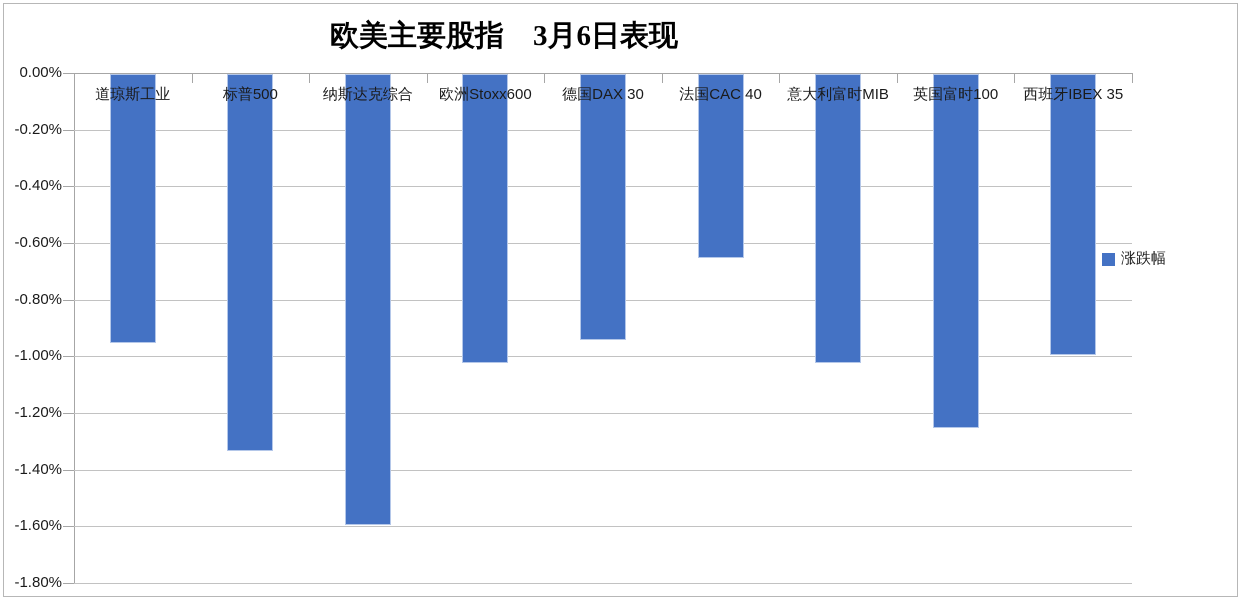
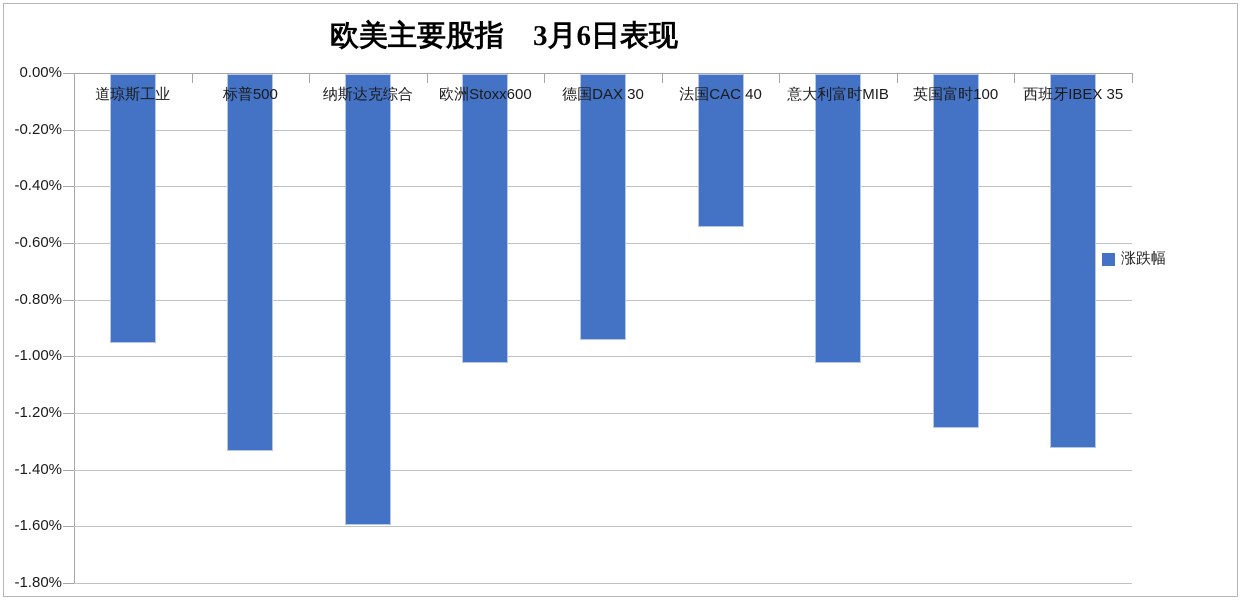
法国CAC 40: -0.65% -> -0.54%
西班牙IBEX 35: -0.99% -> -1.32%
